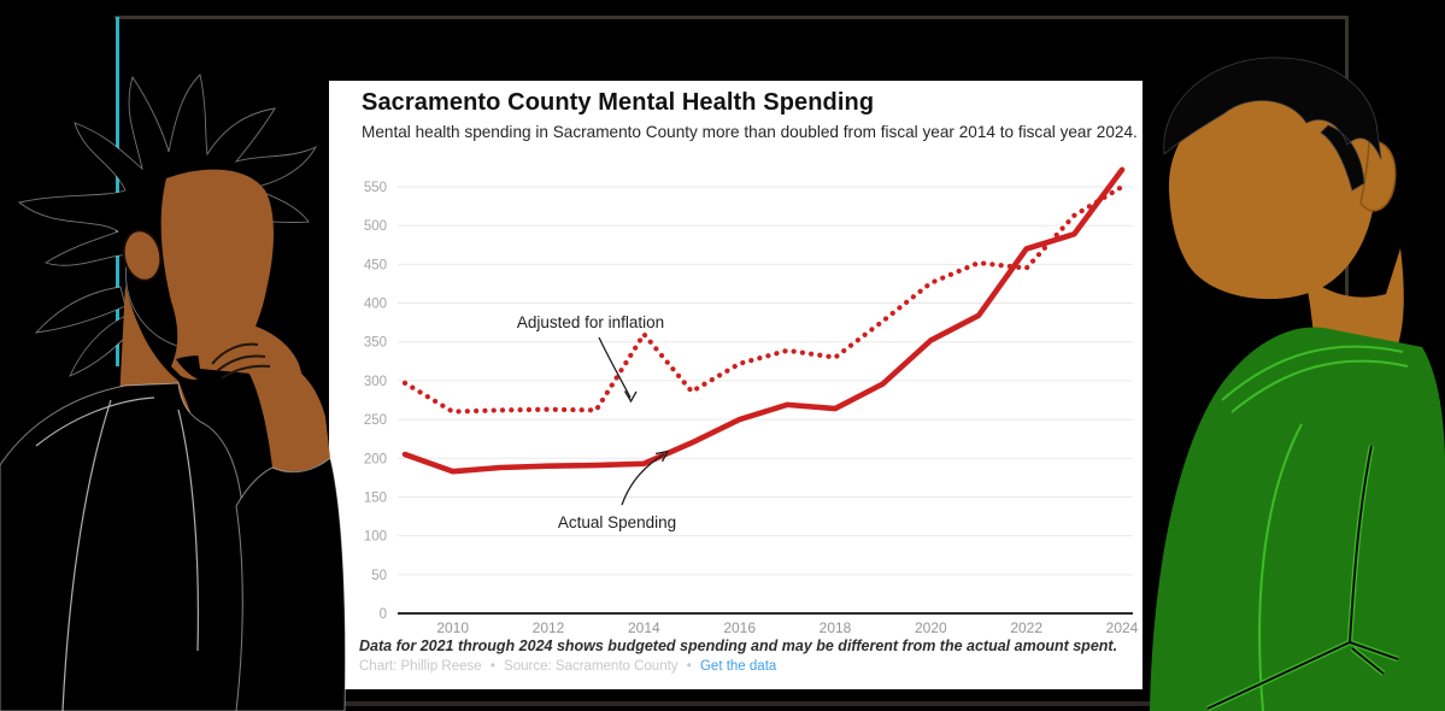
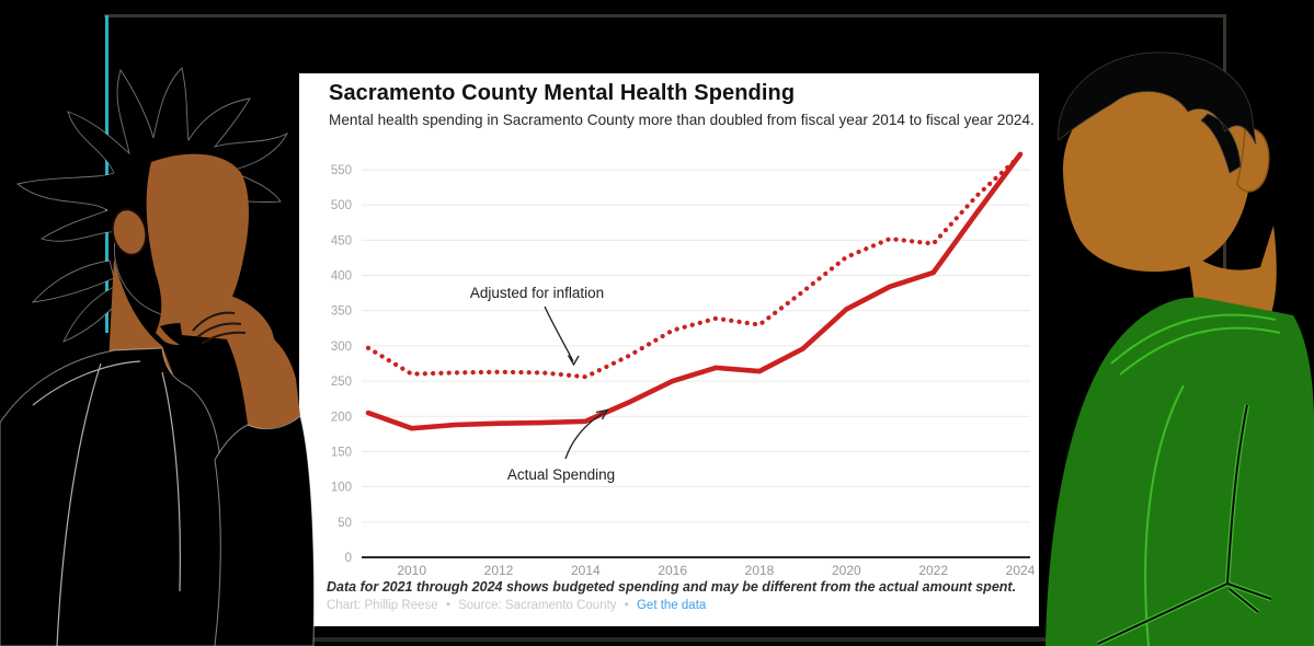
Adjusted for inflation/2014: 360 -> 260
Actual Spending/2022: 470 -> 400
Adjusted for inflation/2024: 550 -> 570
